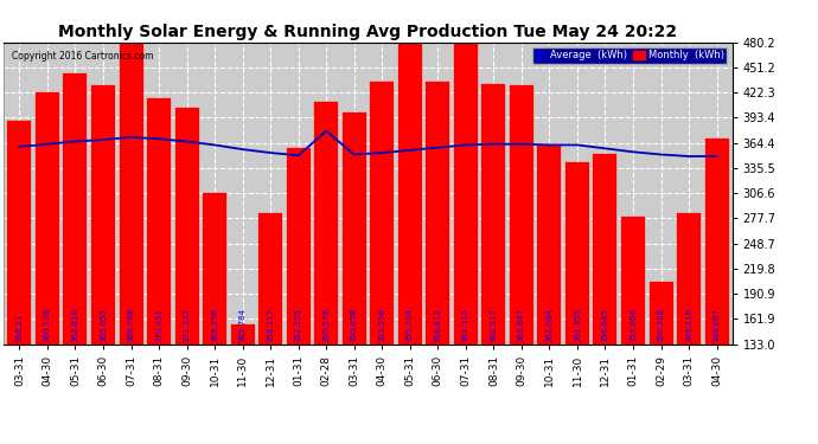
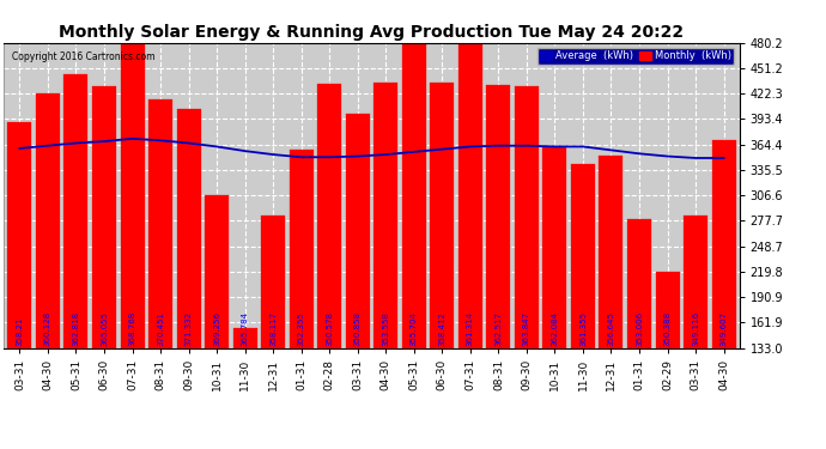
Monthly (kWh)/02-28: 412 -> 433
Average (kWh)/02-28: 378 -> 350
Monthly (kWh)/02-29: 204 -> 219
